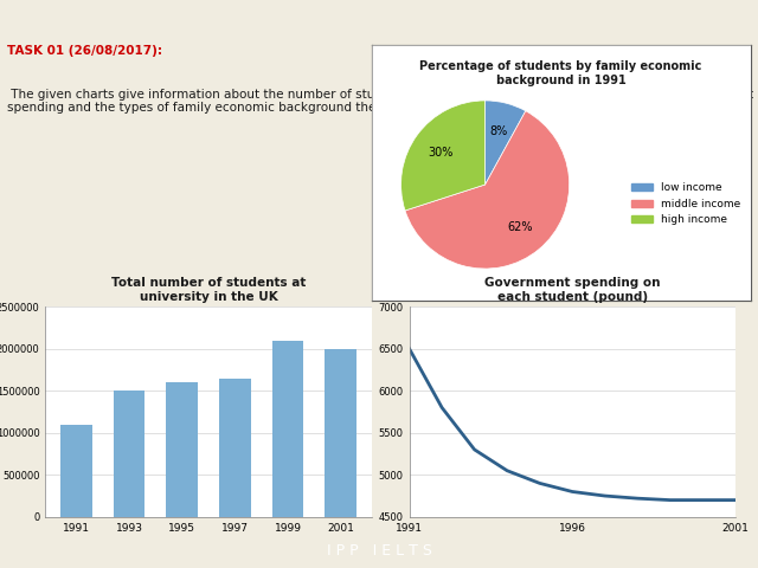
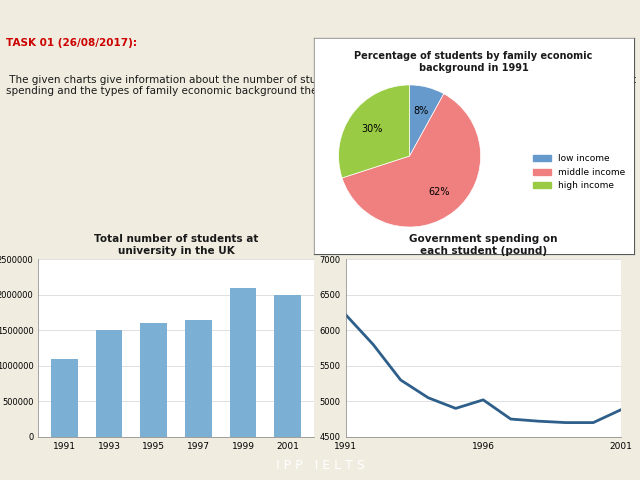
Government spending on each student (pound)/1991: 6500 -> 6220
Government spending on each student (pound)/1996: 4800 -> 5020
Government spending on each student (pound)/2001: 4700 -> 4880
